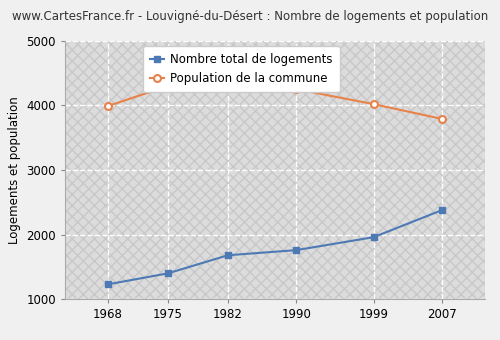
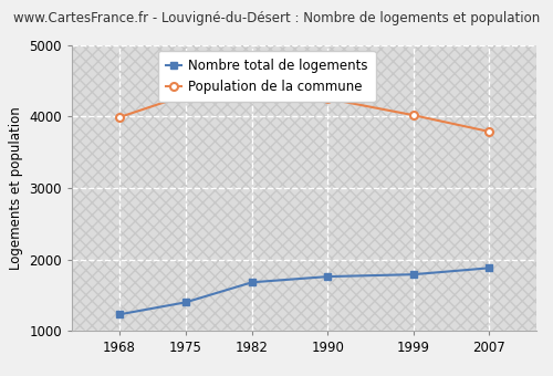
Nombre total de logements/1999: 1960 -> 1790
Nombre total de logements/2007: 2380 -> 1880
